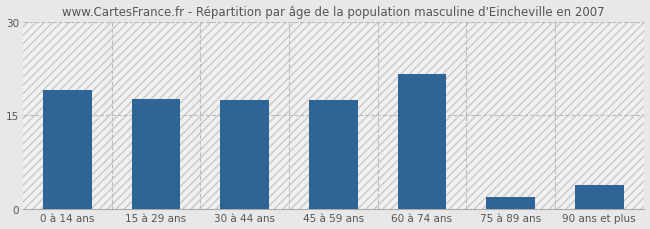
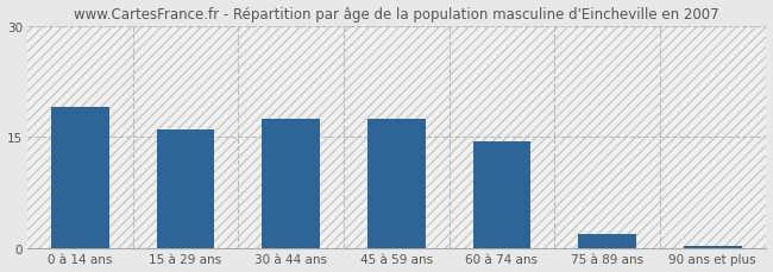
15 à 29 ans: 17.6 -> 16.0
60 à 74 ans: 21.6 -> 14.5
90 ans et plus: 3.8 -> 0.3
